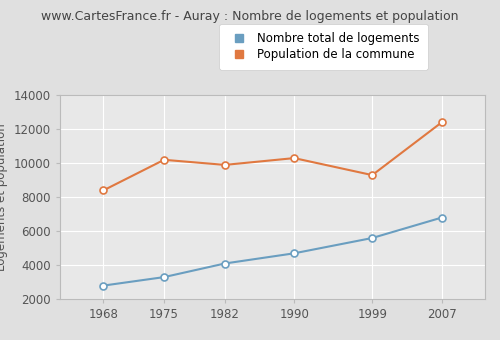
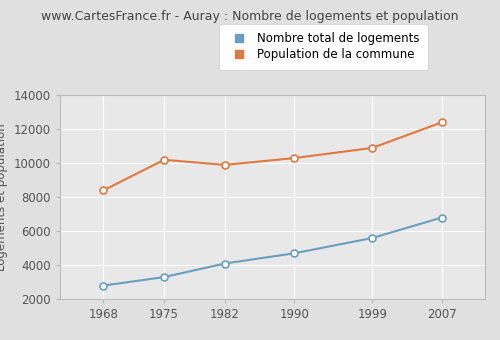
Population de la commune/1999: 9300 -> 10900
